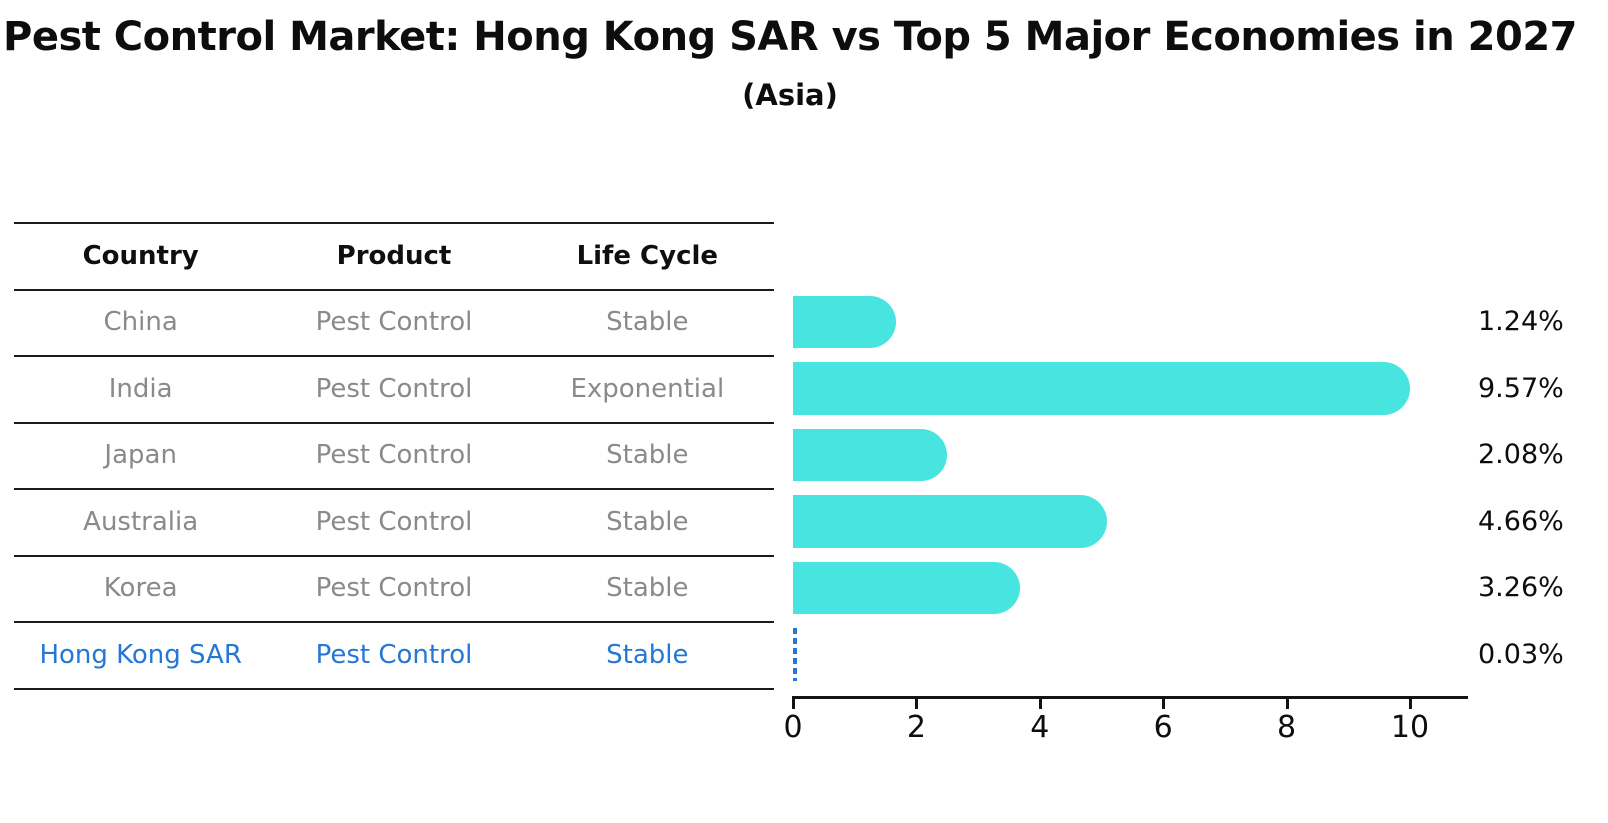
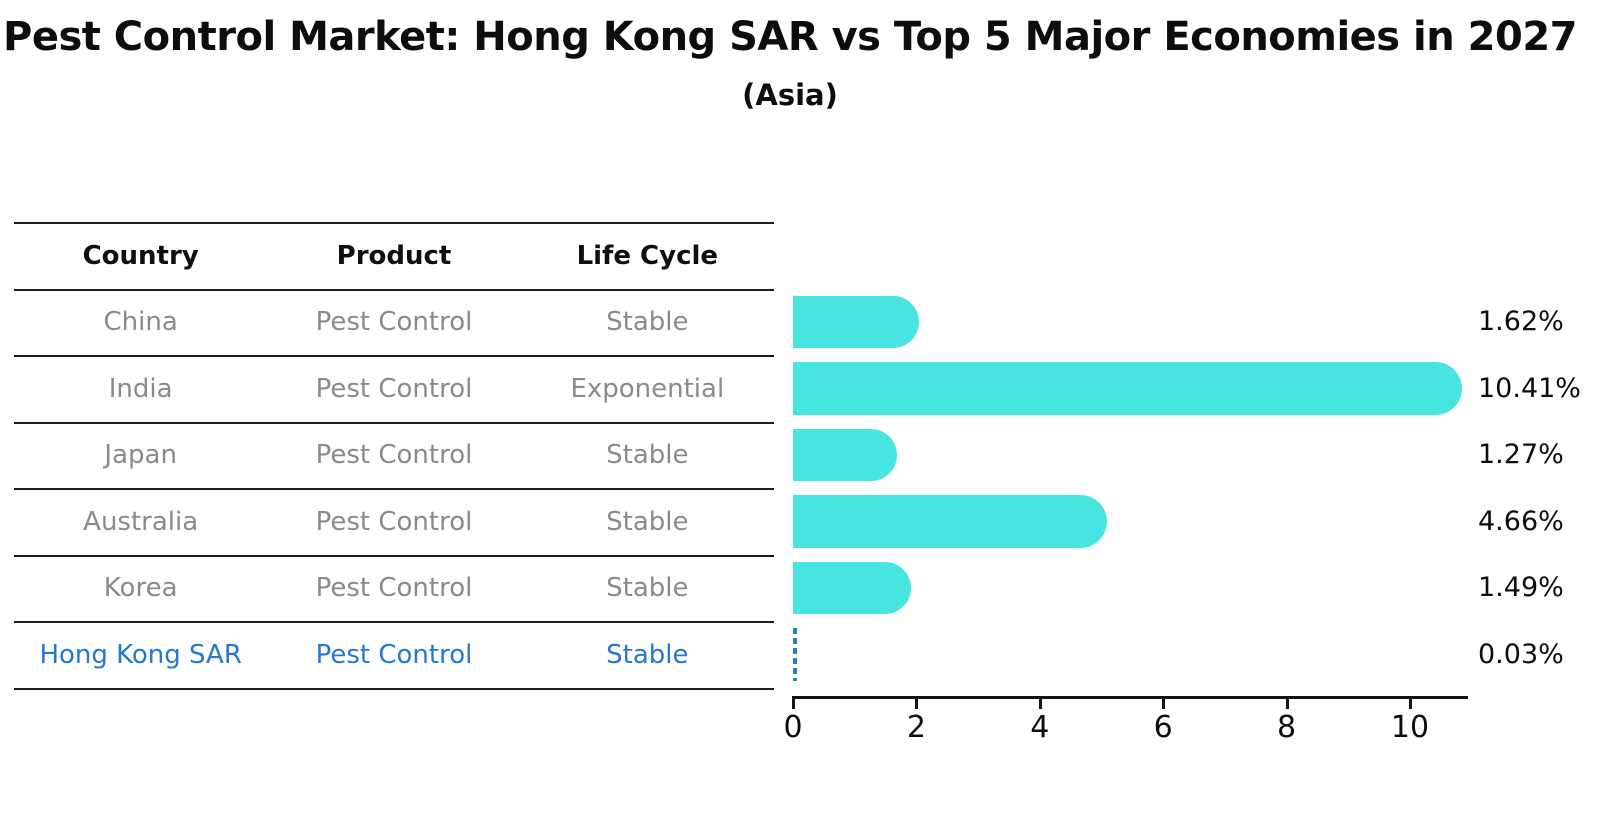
China: 1.24% -> 1.62%
India: 9.57% -> 10.41%
Japan: 2.08% -> 1.27%
Korea: 3.26% -> 1.49%
